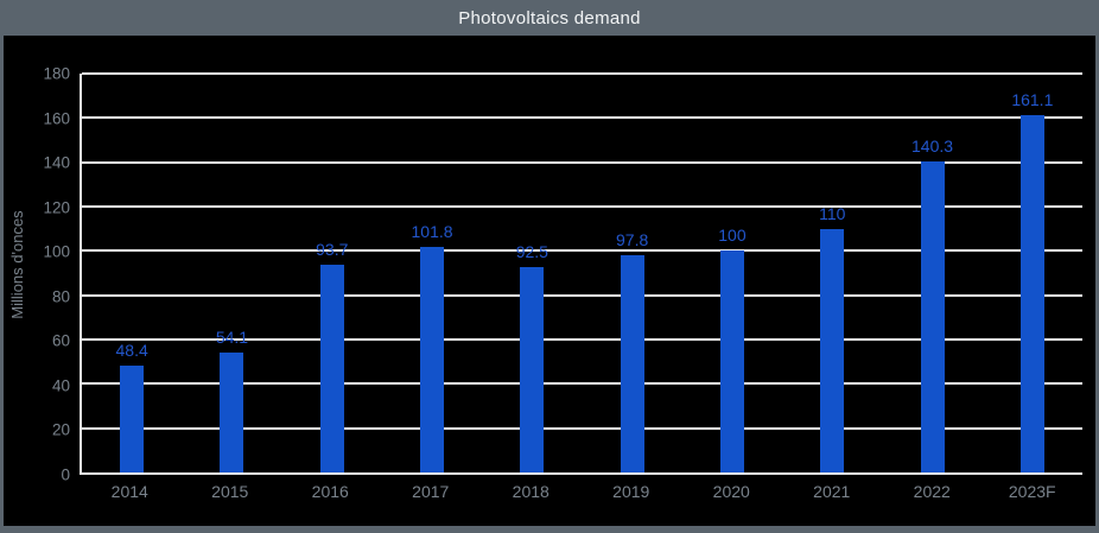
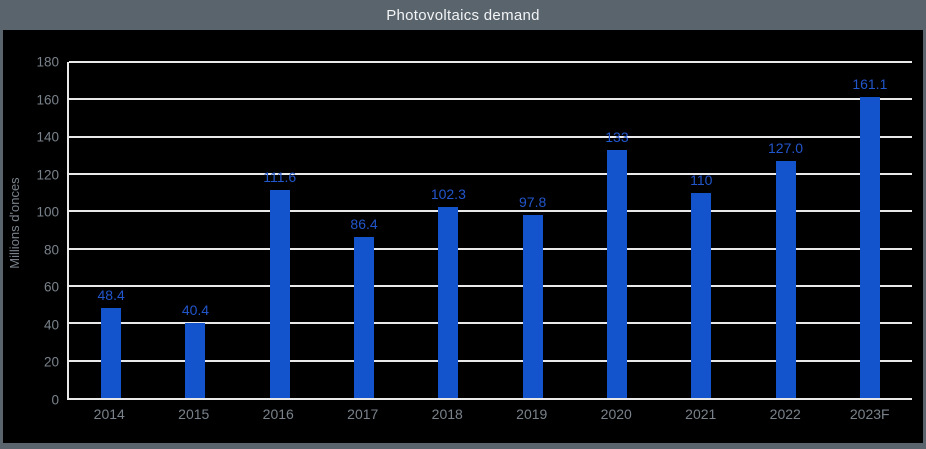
2015: 54.1 -> 40.4
2016: 93.7 -> 111.6
2017: 101.8 -> 86.4
2018: 92.5 -> 102.3
2020: 100 -> 133
2022: 140.3 -> 127.0
